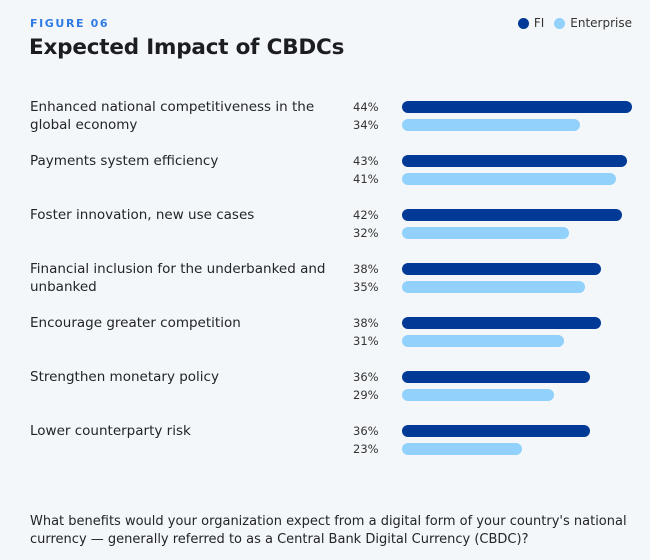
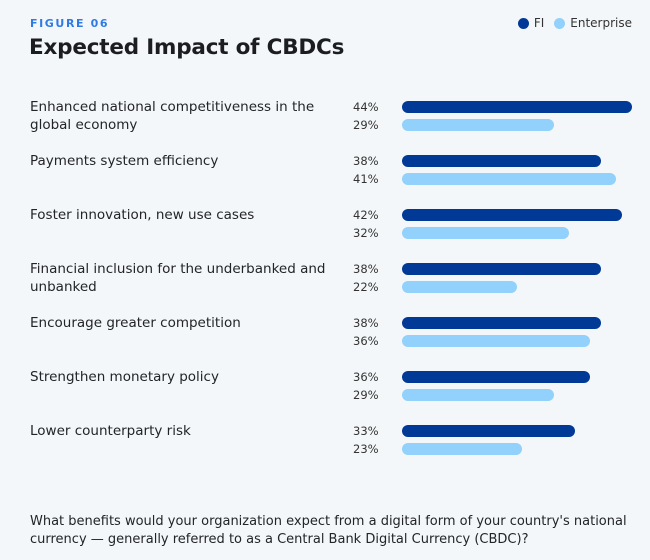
Enterprise/Enhanced national competitiveness in the global economy: 34% -> 29%
FI/Payments system efficiency: 43% -> 38%
Enterprise/Financial inclusion for the underbanked and unbanked: 35% -> 22%
Enterprise/Encourage greater competition: 31% -> 36%
FI/Lower counterparty risk: 36% -> 33%
